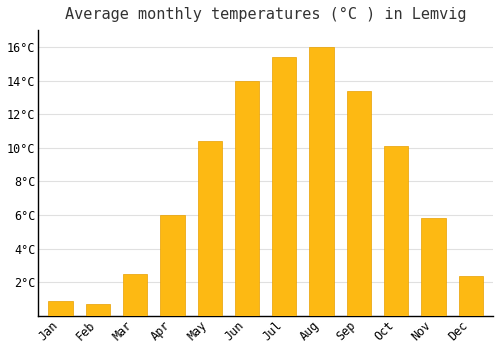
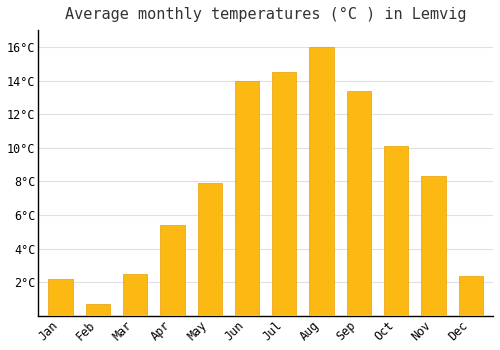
Jan: 0.9°C -> 2.2°C
Apr: 6.0°C -> 5.4°C
May: 10.4°C -> 7.9°C
Jul: 15.4°C -> 14.5°C
Nov: 5.8°C -> 8.3°C
